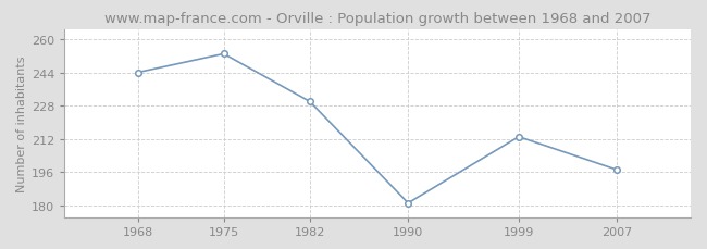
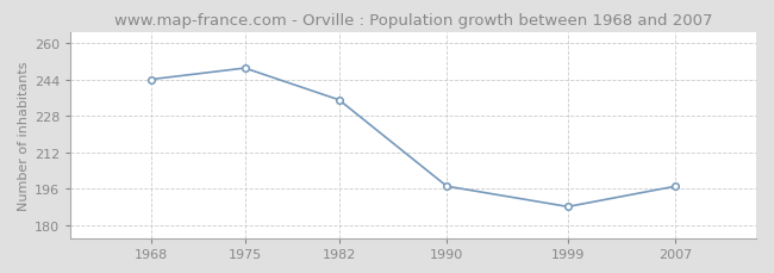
1975: 253 -> 249
1982: 230 -> 235
1990: 181 -> 197
1999: 213 -> 188
